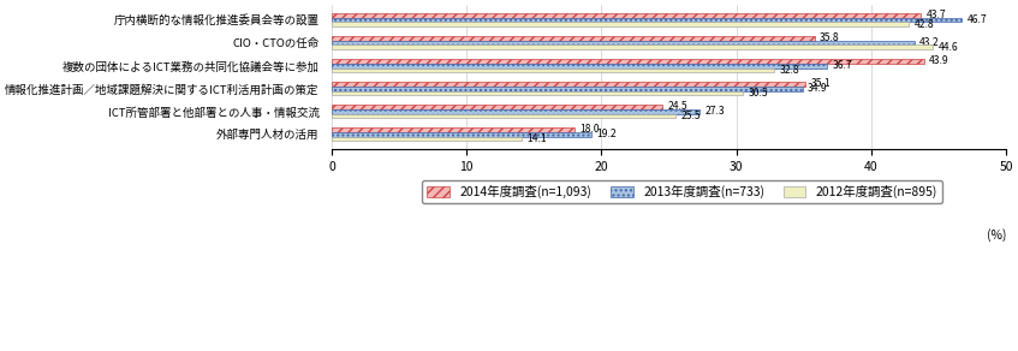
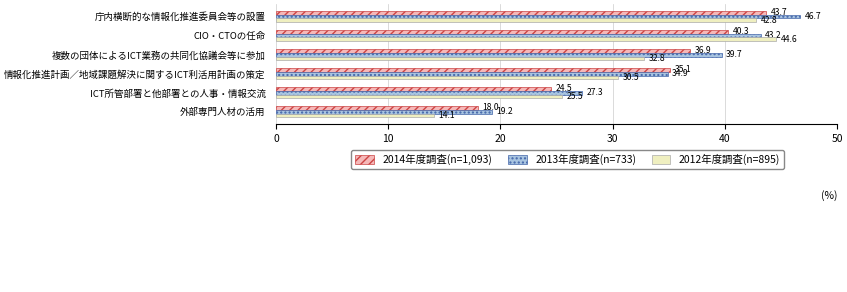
2014年度調査(n=1,093)/CIO・CTOの任命: 35.8 -> 40.3
2014年度調査(n=1,093)/複数の団体によるICT業務の共同化協議会等に参加: 43.9 -> 36.9
2013年度調査(n=733)/複数の団体によるICT業務の共同化協議会等に参加: 36.7 -> 39.7
